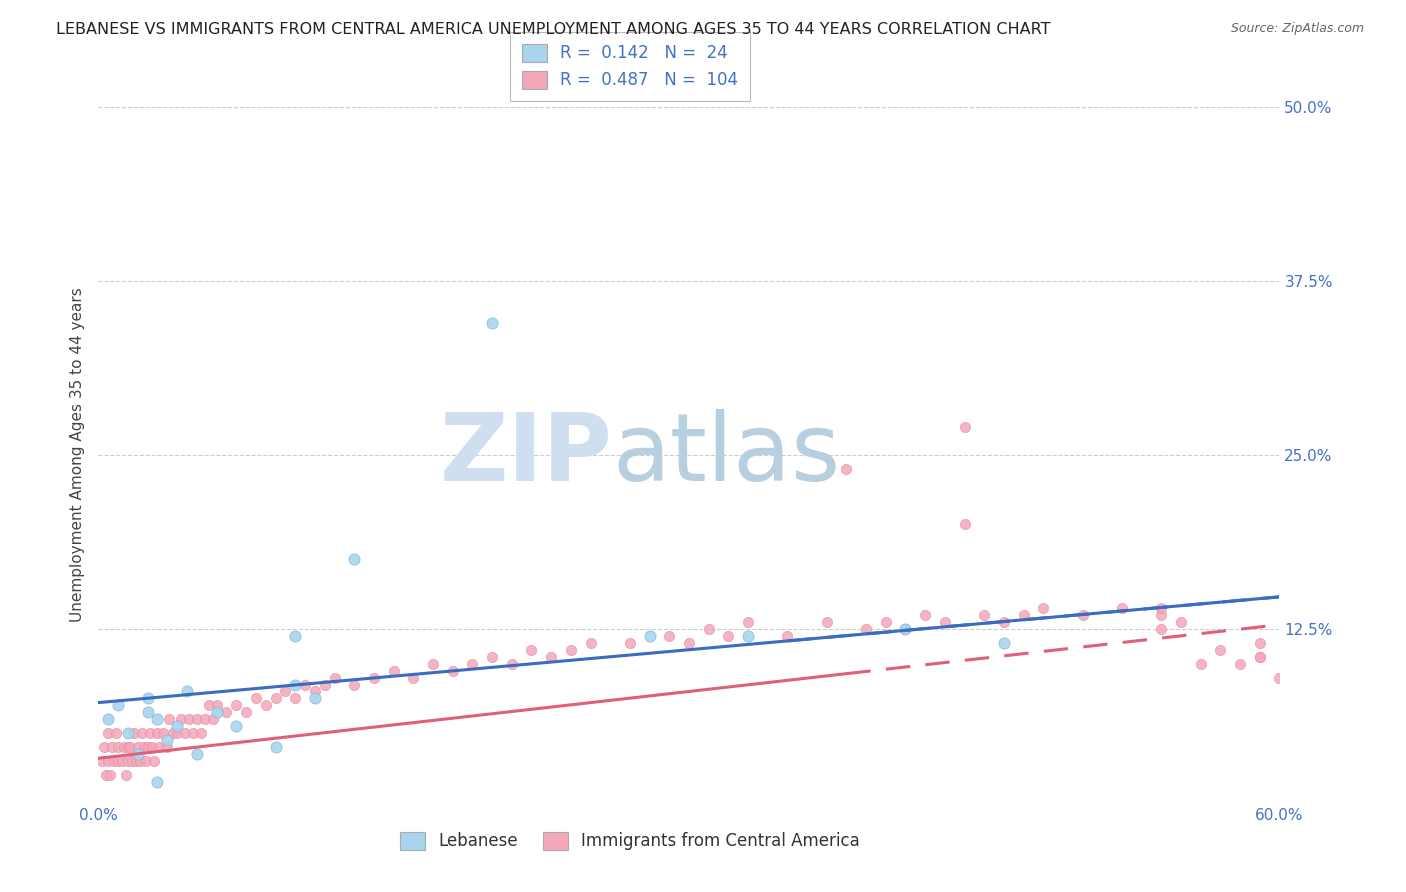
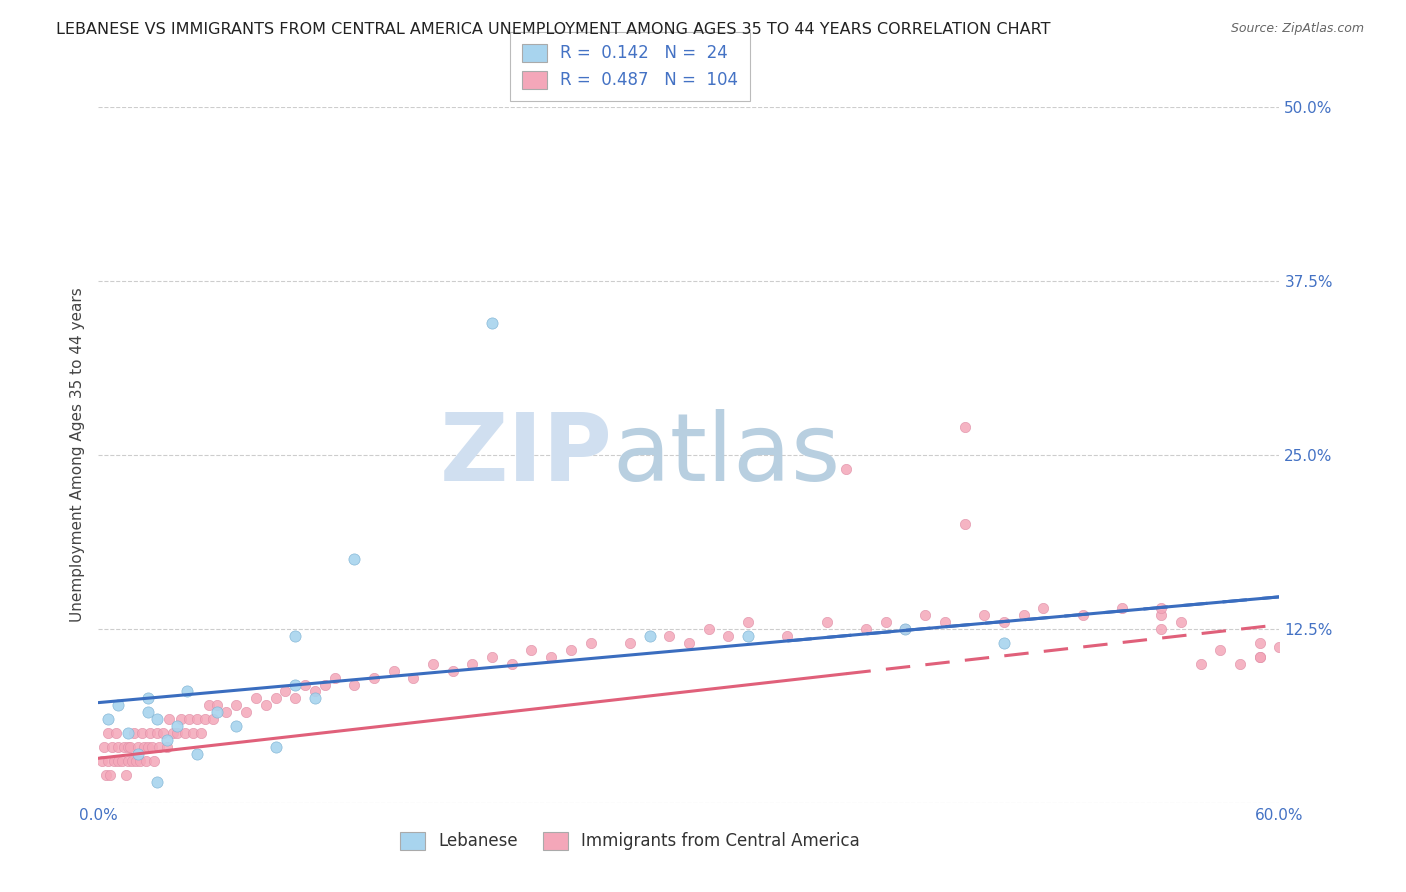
Immigrants from Central America/60.0%: 9.0% -> 11.2%
